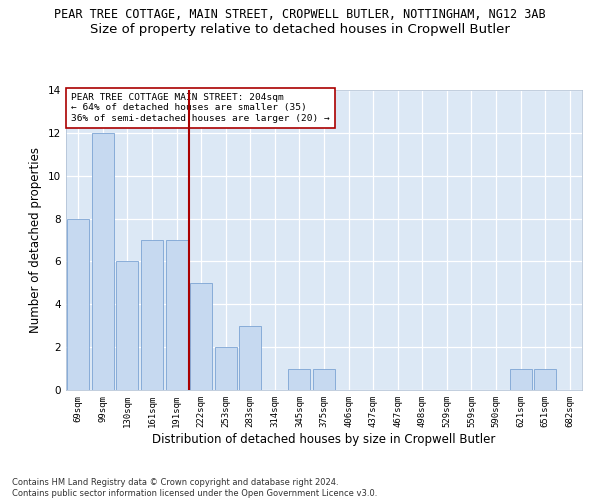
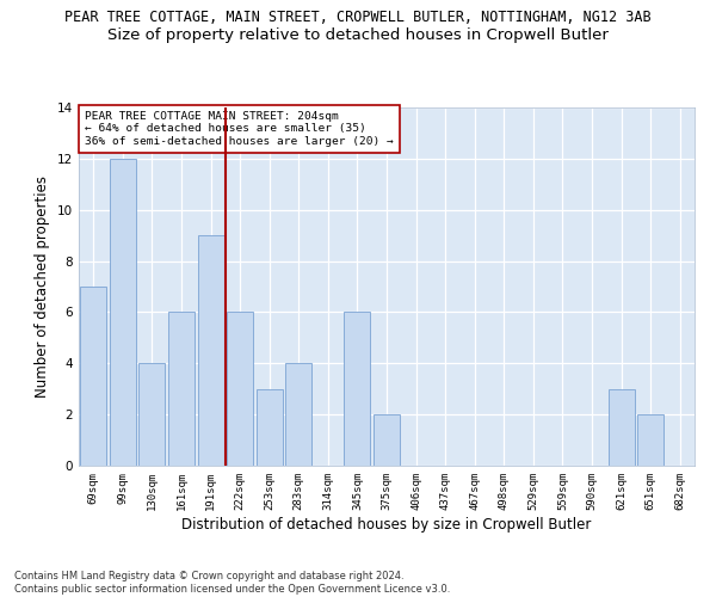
69sqm: 8 -> 7
130sqm: 6 -> 4
161sqm: 7 -> 6
191sqm: 7 -> 9
222sqm: 5 -> 6
253sqm: 2 -> 3
283sqm: 3 -> 4
345sqm: 1 -> 6
375sqm: 1 -> 2
621sqm: 1 -> 3
651sqm: 1 -> 2
